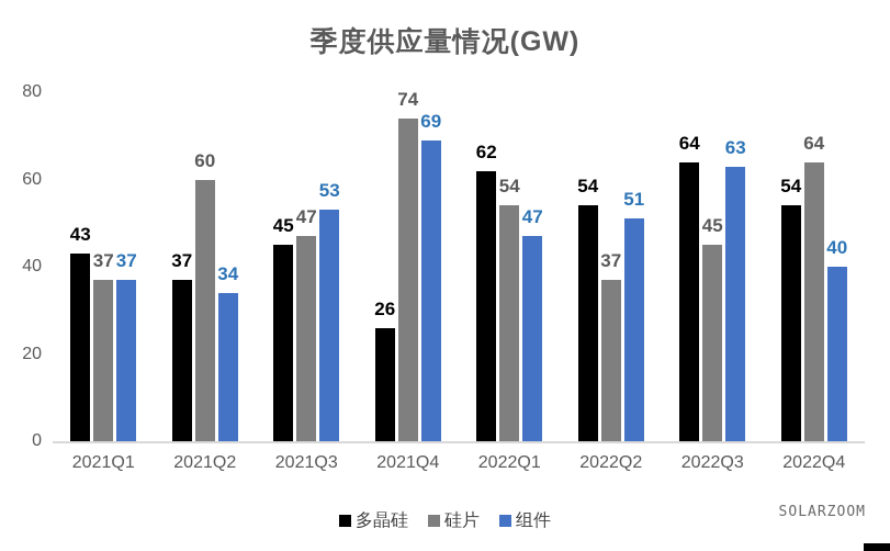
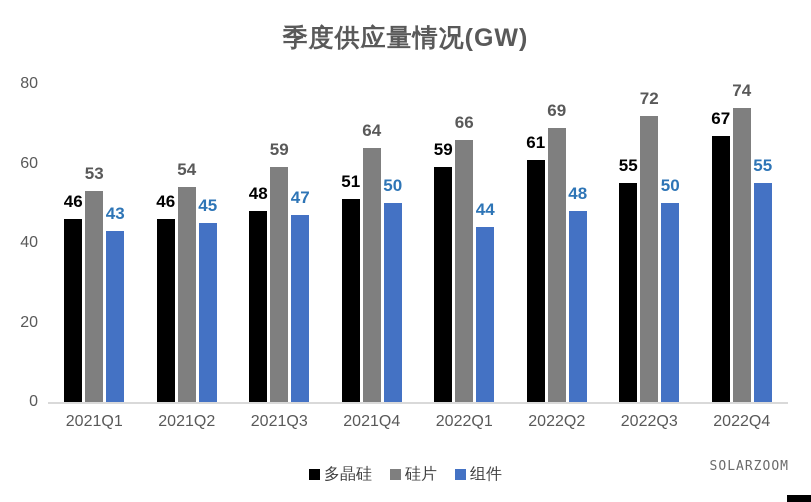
多晶硅/2021Q1: 43 -> 46
硅片/2021Q1: 37 -> 53
组件/2021Q1: 37 -> 43
多晶硅/2021Q2: 37 -> 46
硅片/2021Q2: 60 -> 54
组件/2021Q2: 34 -> 45
多晶硅/2021Q3: 45 -> 48
硅片/2021Q3: 47 -> 59
组件/2021Q3: 53 -> 47
多晶硅/2021Q4: 26 -> 51
硅片/2021Q4: 74 -> 64
组件/2021Q4: 69 -> 50
多晶硅/2022Q1: 62 -> 59
硅片/2022Q1: 54 -> 66
组件/2022Q1: 47 -> 44
多晶硅/2022Q2: 54 -> 61
硅片/2022Q2: 37 -> 69
组件/2022Q2: 51 -> 48
多晶硅/2022Q3: 64 -> 55
硅片/2022Q3: 45 -> 72
组件/2022Q3: 63 -> 50
多晶硅/2022Q4: 54 -> 67
硅片/2022Q4: 64 -> 74
组件/2022Q4: 40 -> 55
